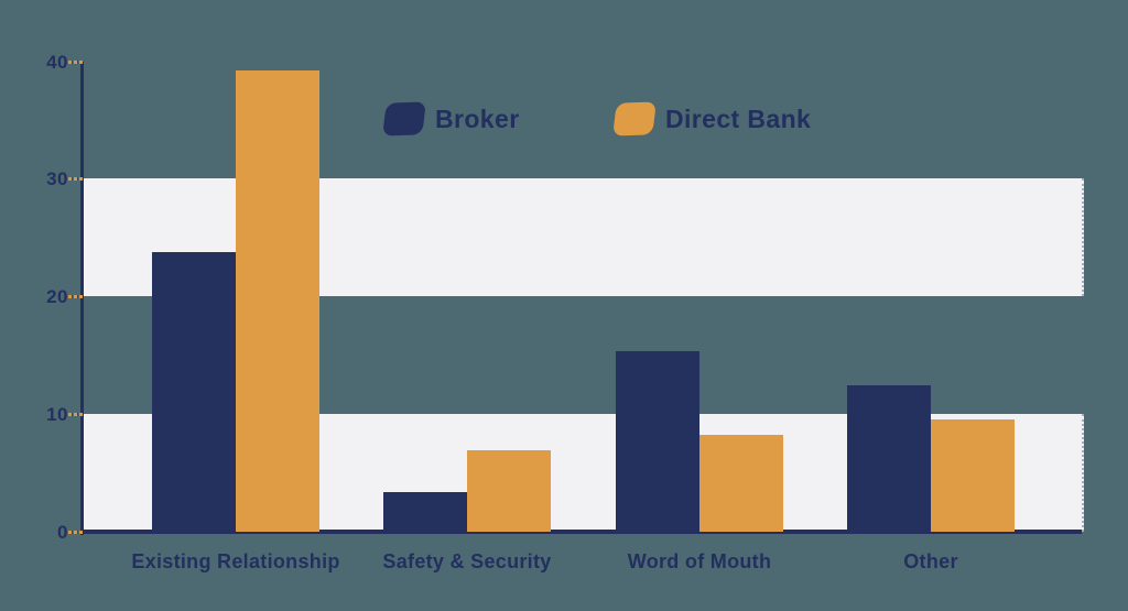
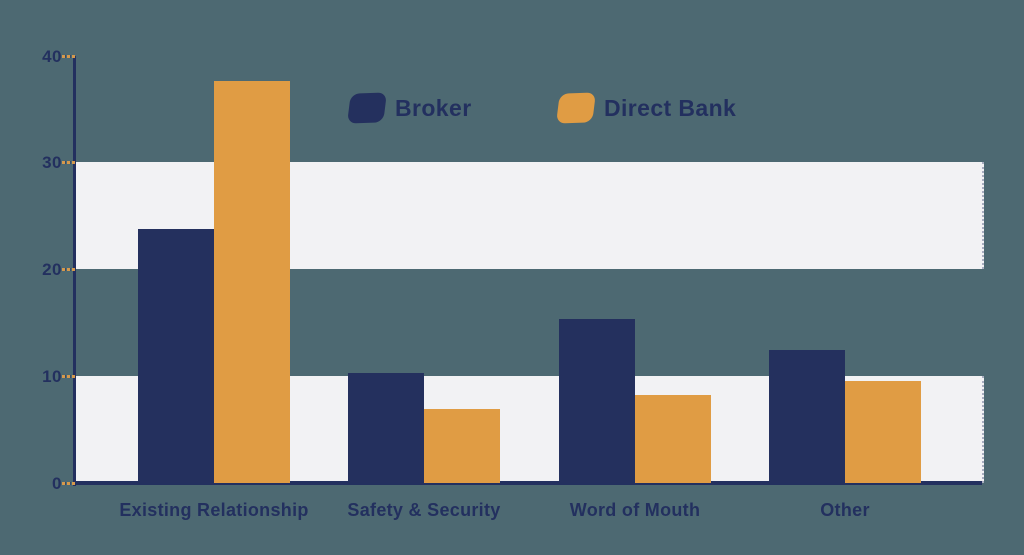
Direct Bank/Existing Relationship: 39.2 -> 37.6
Broker/Safety & Security: 3.4 -> 10.3
